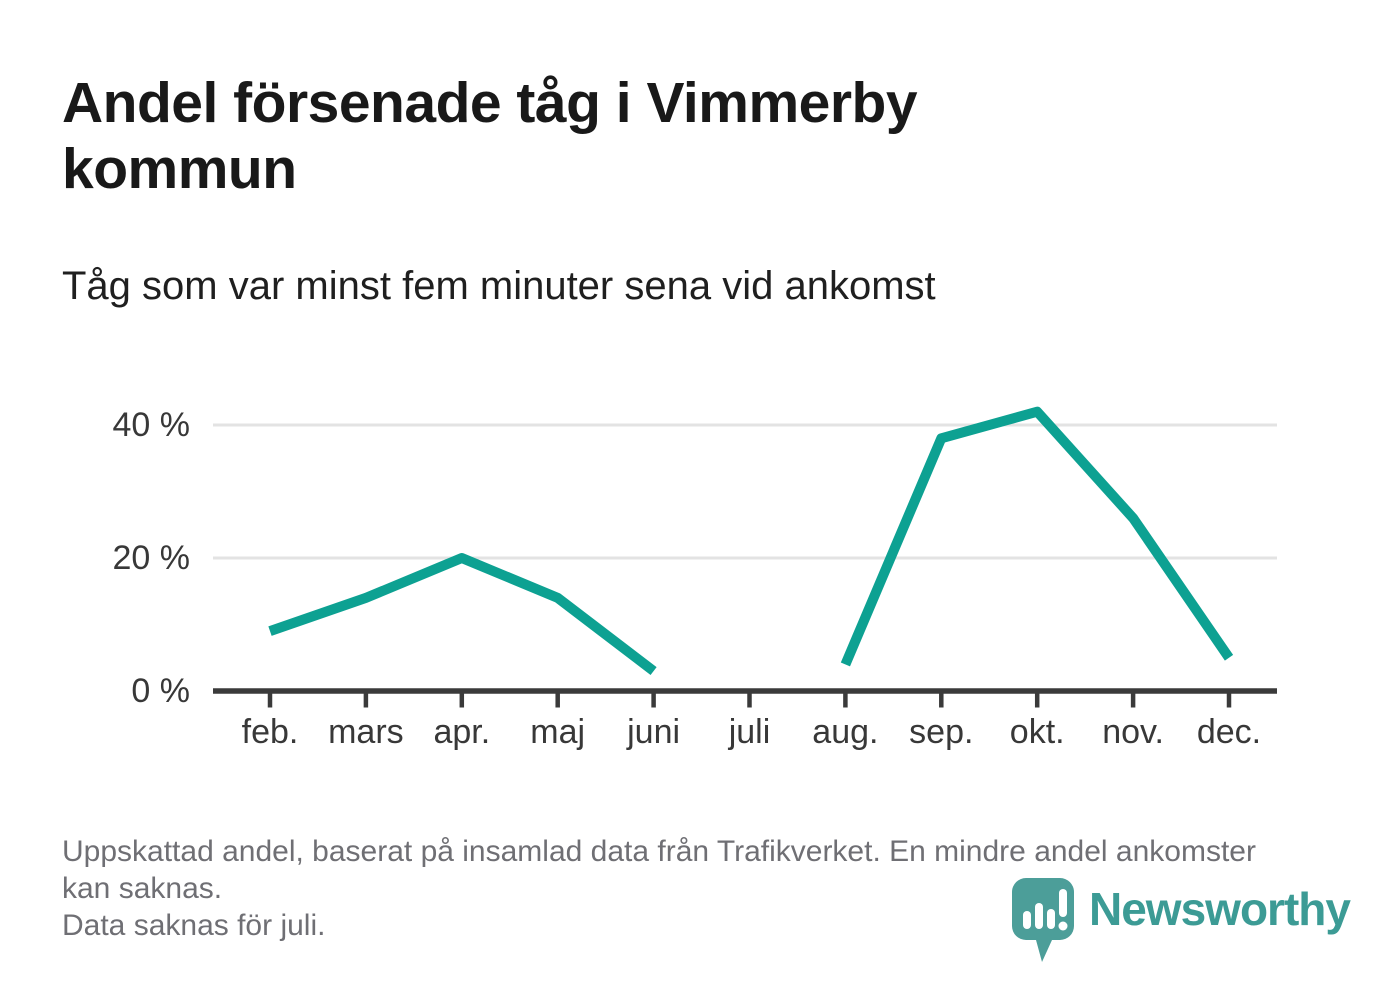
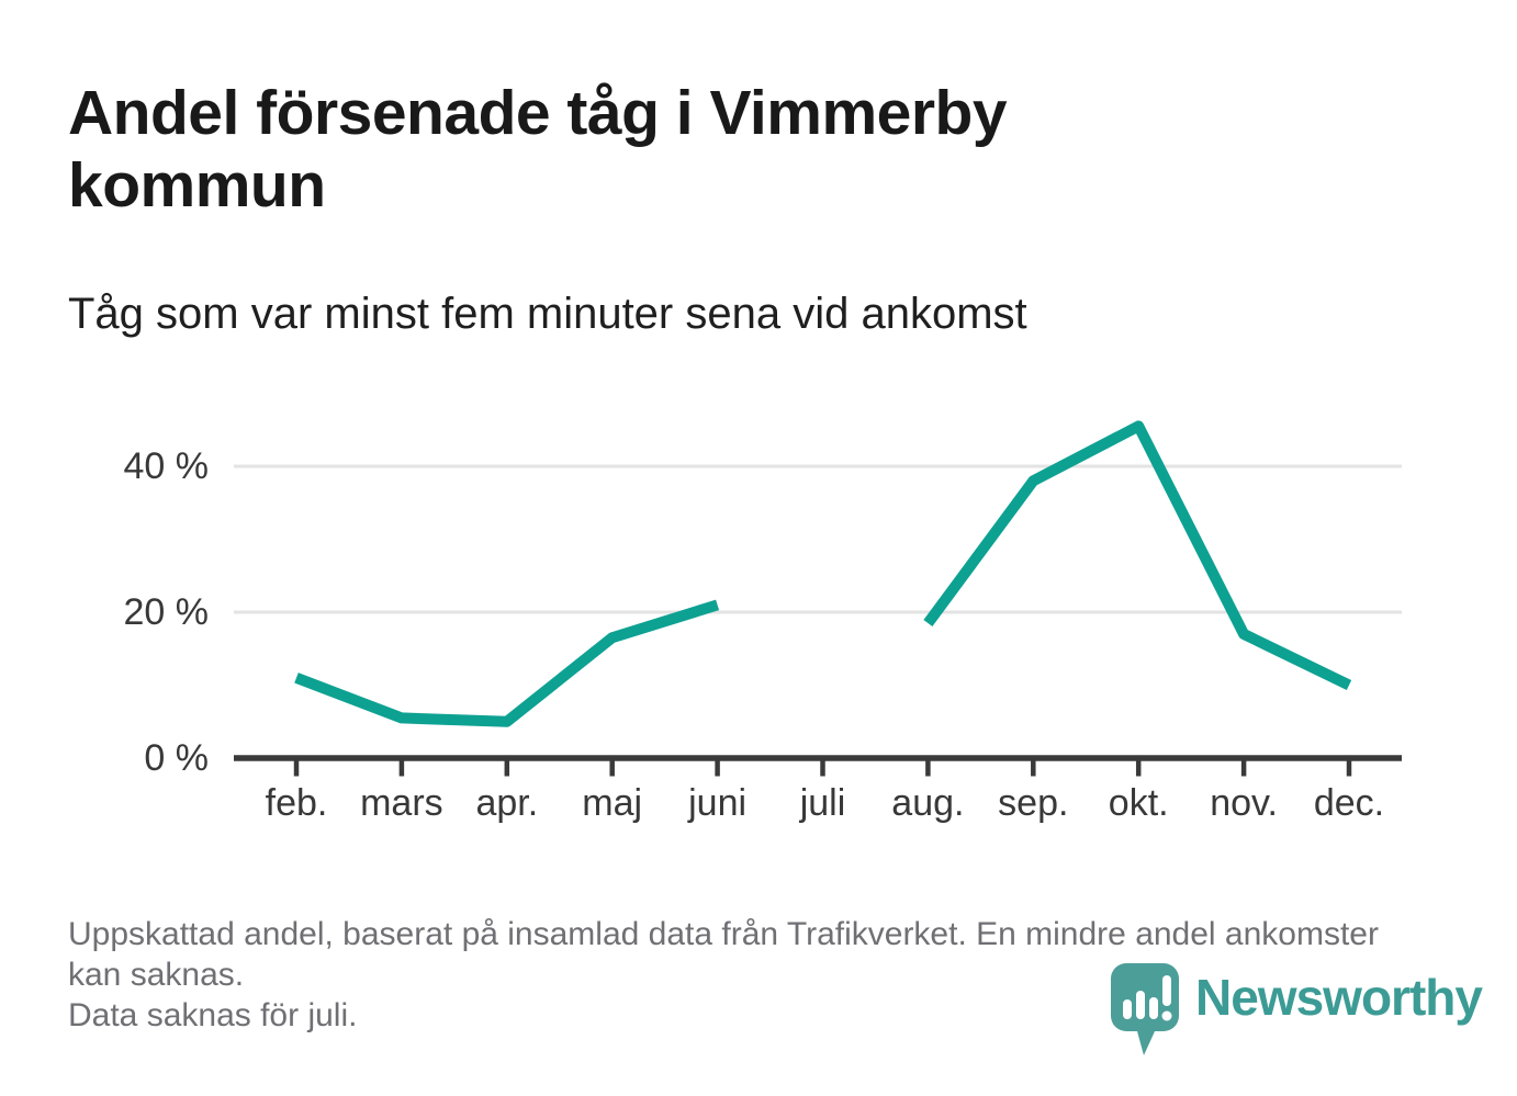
feb.: 9% -> 11%
mars: 14% -> 6%
apr.: 20% -> 5%
maj: 14% -> 16%
juni: 3% -> 21%
aug.: 4% -> 18%
okt.: 42% -> 46%
nov.: 26% -> 17%
dec.: 5% -> 10%
